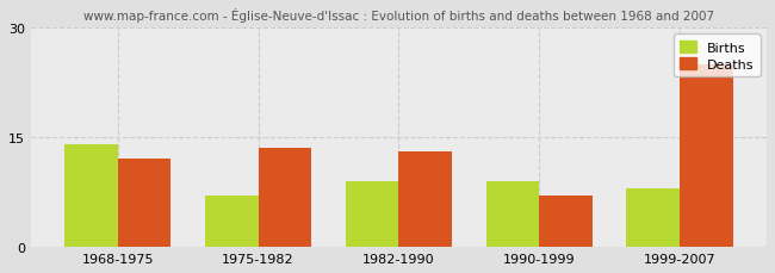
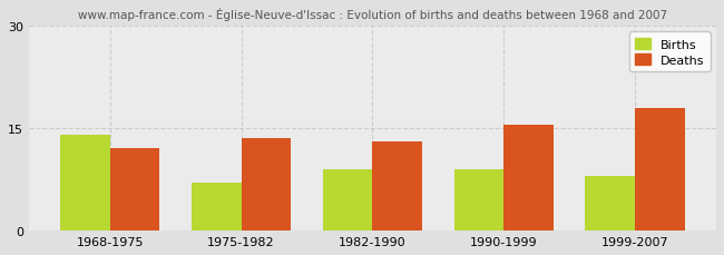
Deaths/1990-1999: 7.0 -> 15.5
Deaths/1999-2007: 25.0 -> 18.0
